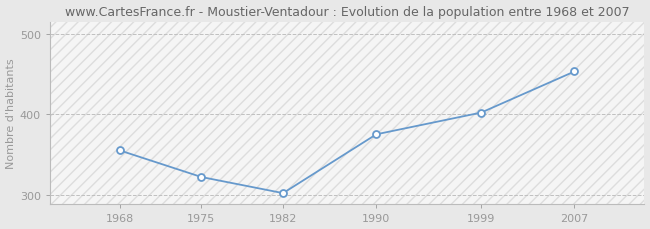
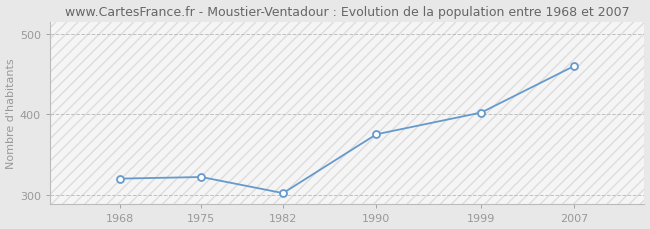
1968: 355 -> 320
2007: 453 -> 460
